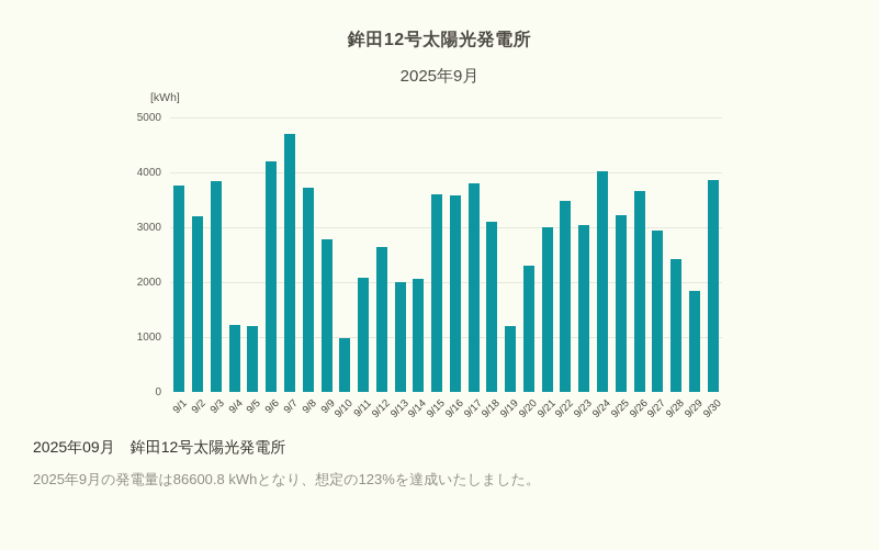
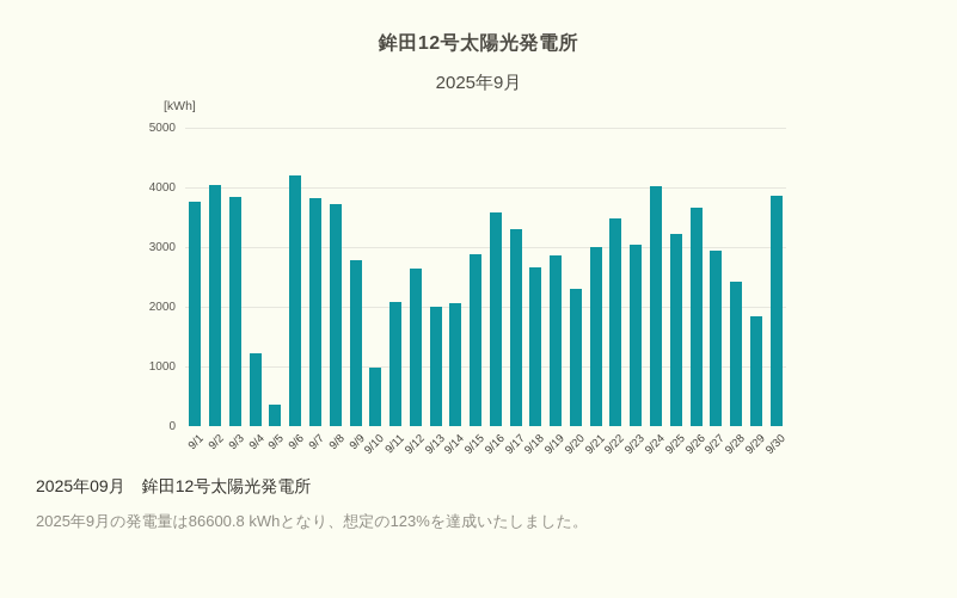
9/2: 3200 -> 4000
9/5: 1200 -> 400
9/7: 4700 -> 3800
9/15: 3600 -> 2900
9/17: 3800 -> 3300
9/18: 3100 -> 2700
9/19: 1200 -> 2900
